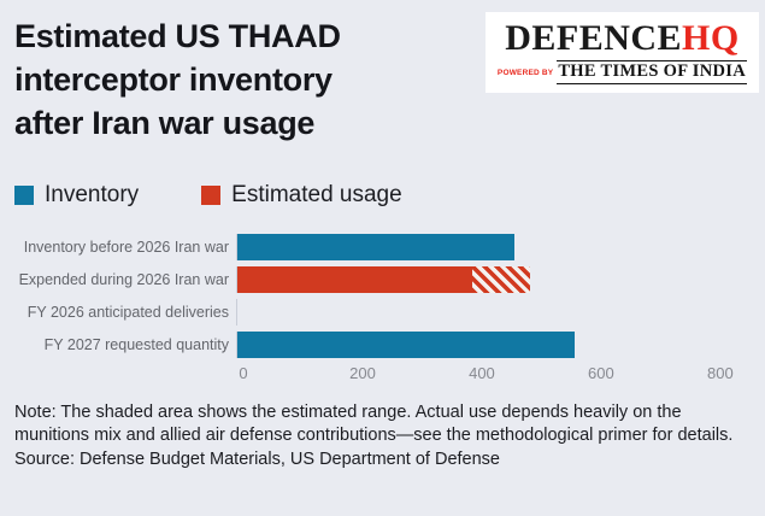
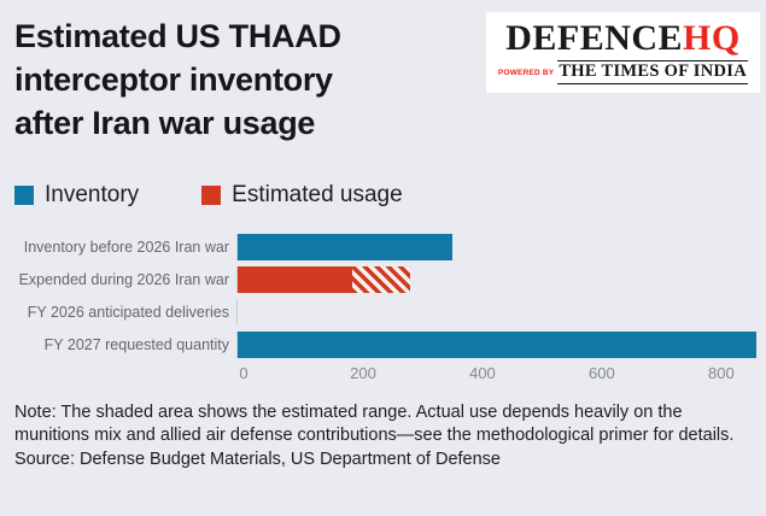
Inventory/Inventory before 2026 Iran war: 460 -> 360
Estimated usage/Expended during 2026 Iran war: 390 -> 190
Inventory/FY 2027 requested quantity: 560 -> 860
